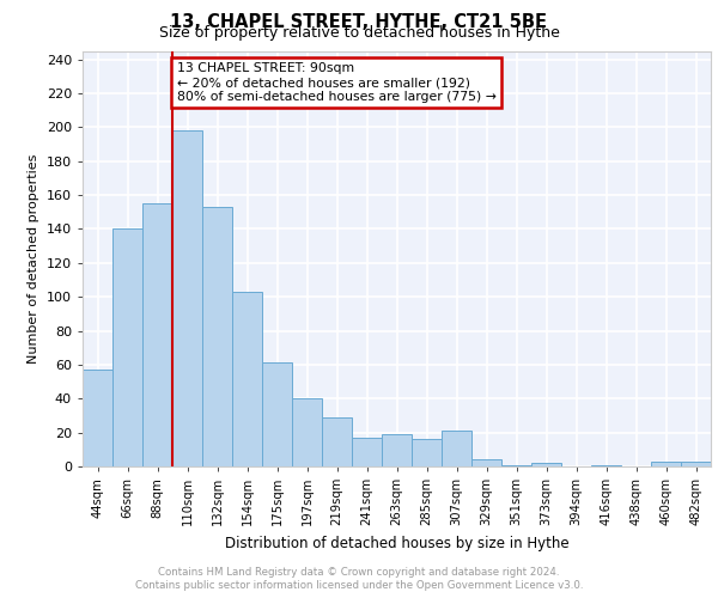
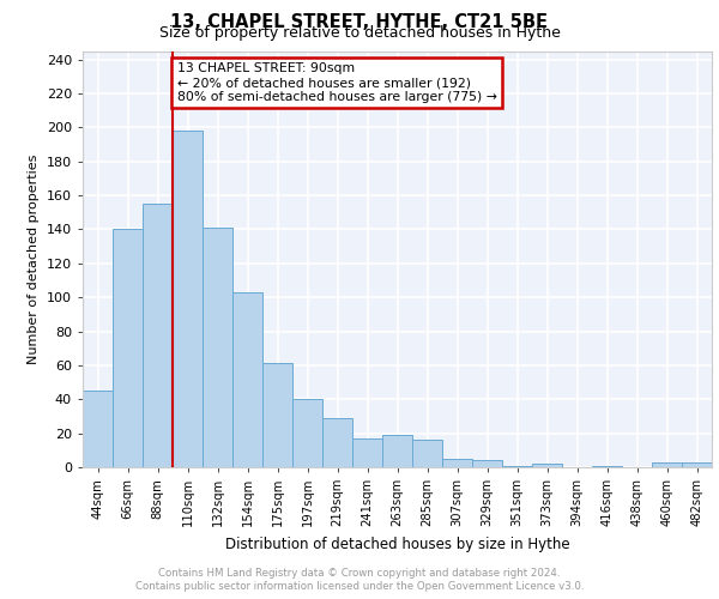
44sqm: 57 -> 45
132sqm: 153 -> 141
307sqm: 21 -> 5
